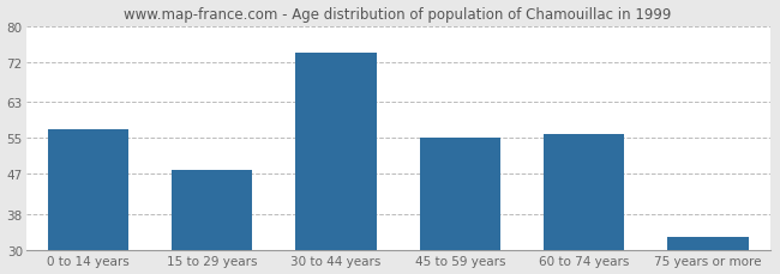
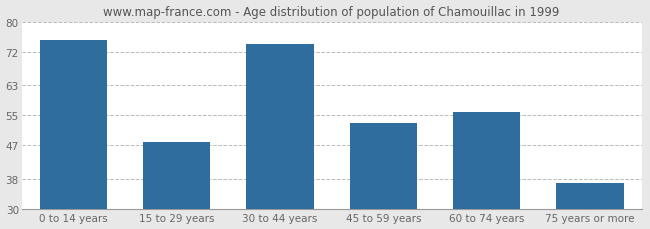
0 to 14 years: 57 -> 75
45 to 59 years: 55 -> 53
75 years or more: 33 -> 37
